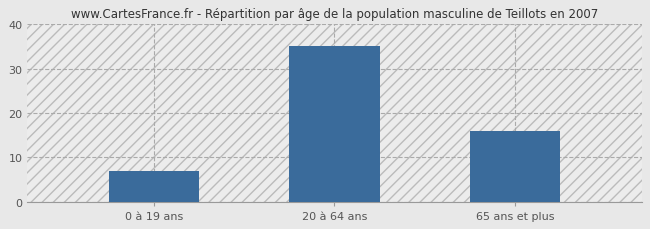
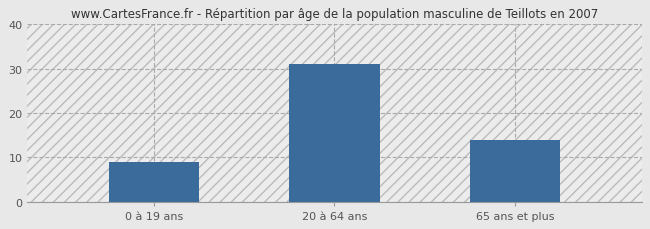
0 à 19 ans: 7 -> 9
20 à 64 ans: 35 -> 31
65 ans et plus: 16 -> 14
